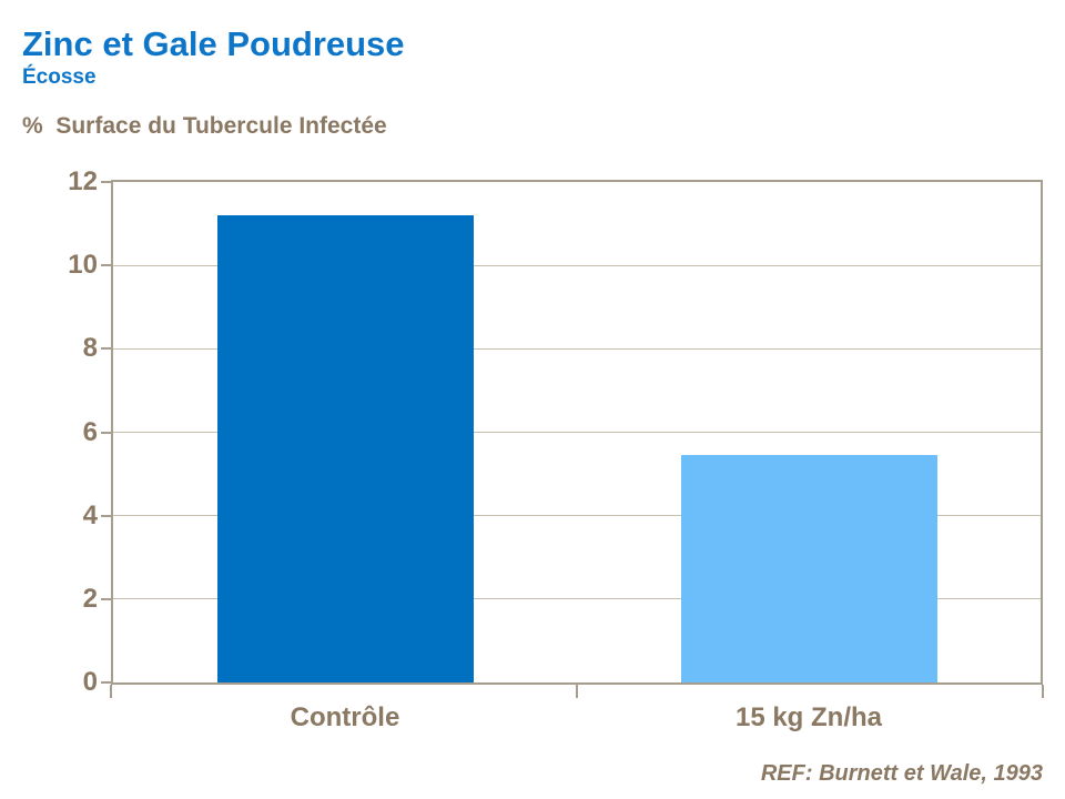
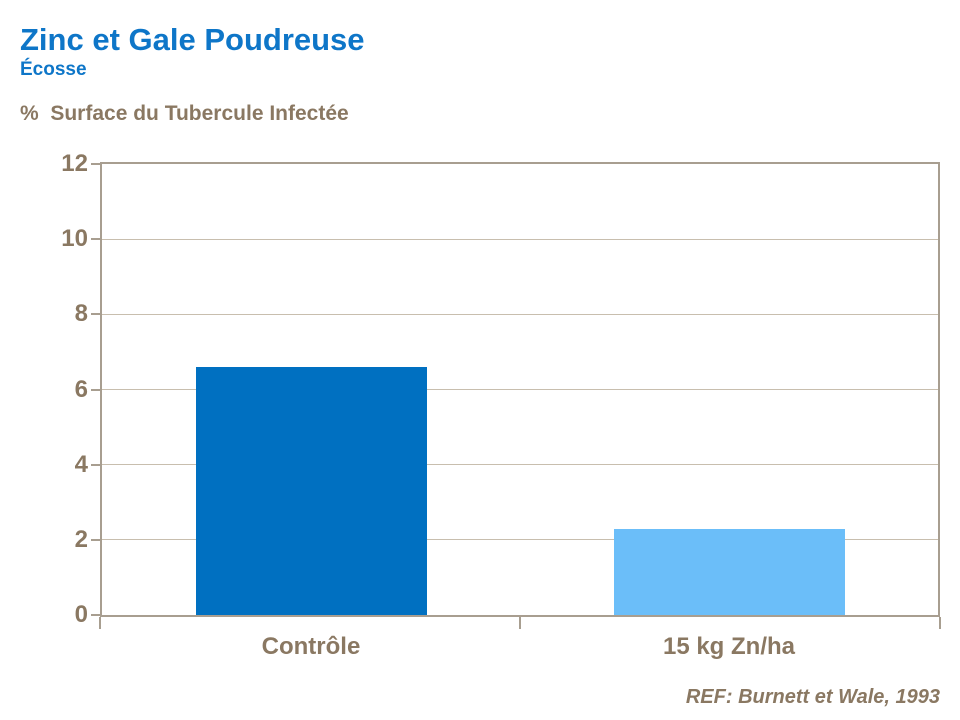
Contrôle: 11.2 -> 6.6
15 kg Zn/ha: 5.5 -> 2.3
